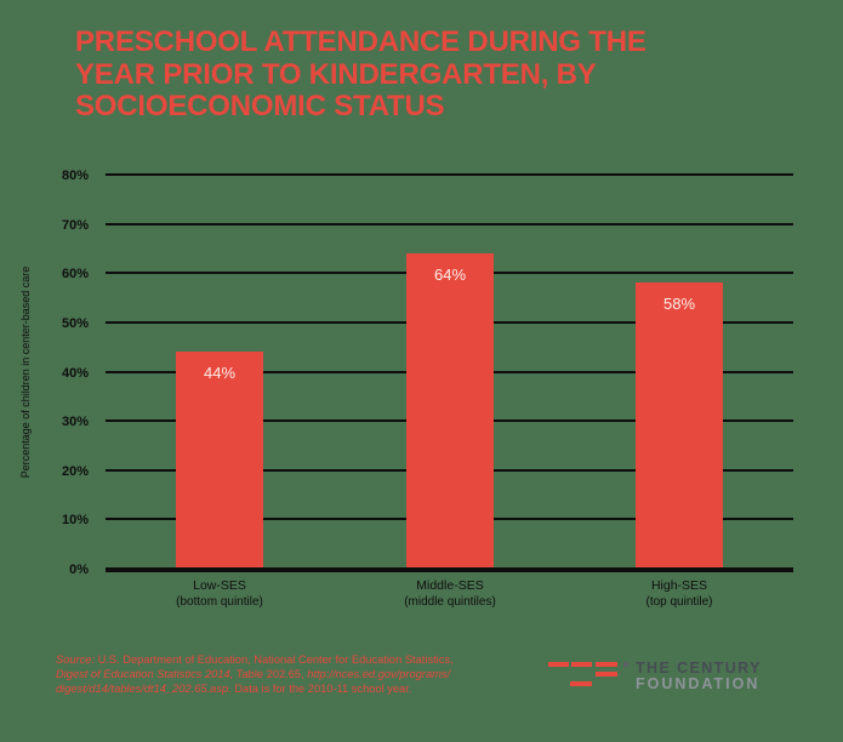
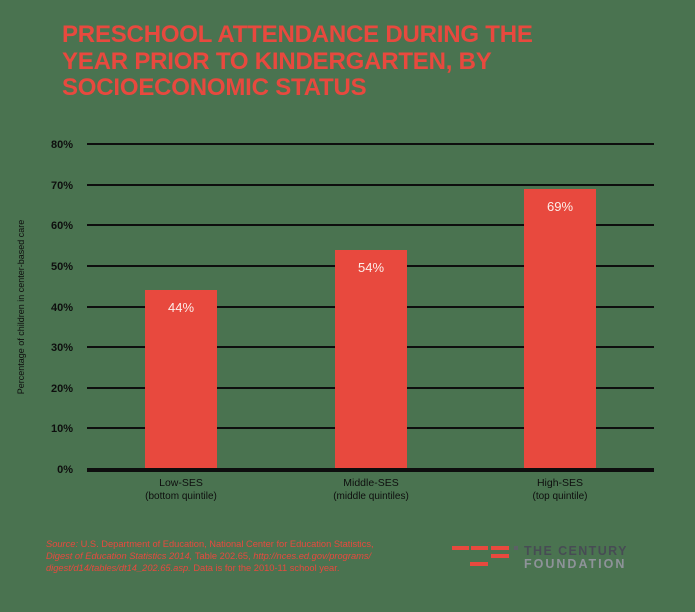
Middle-SES: 64% -> 54%
High-SES: 58% -> 69%
